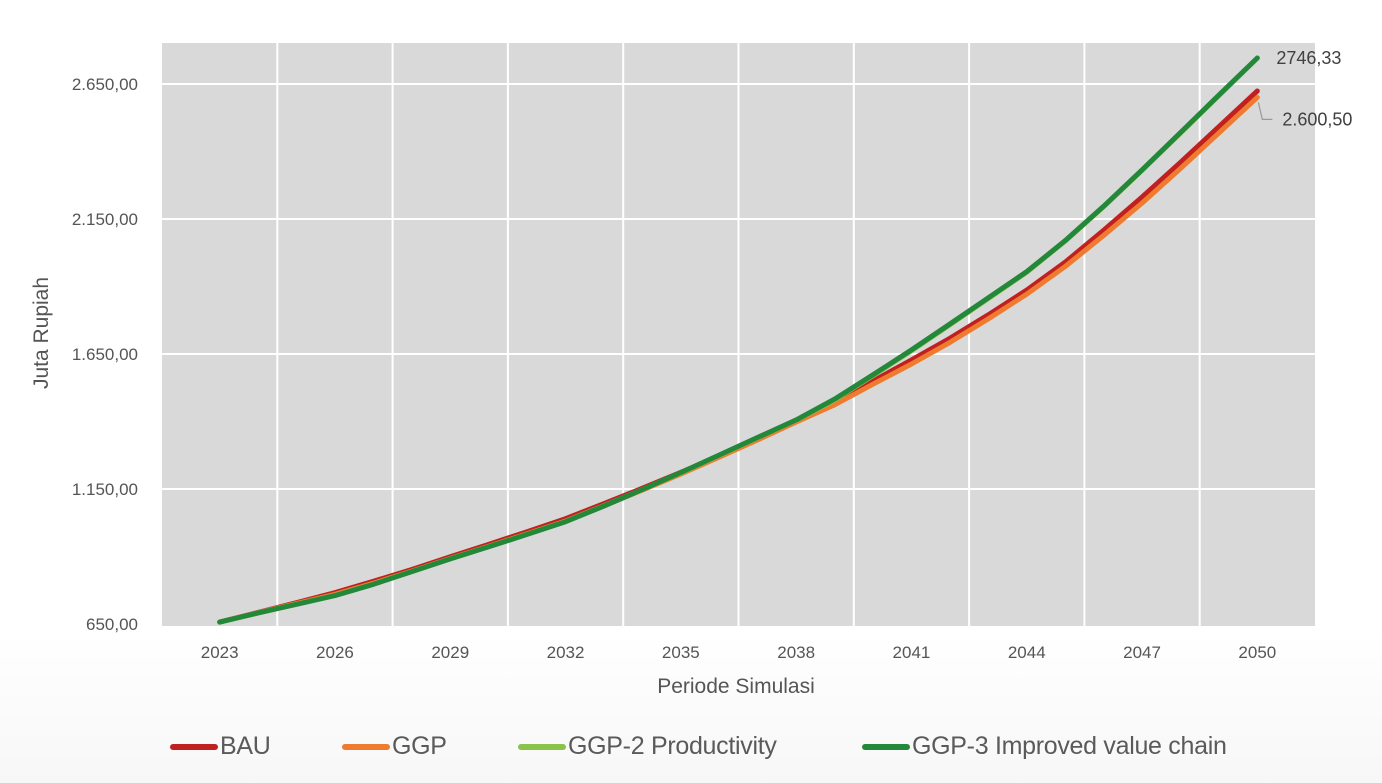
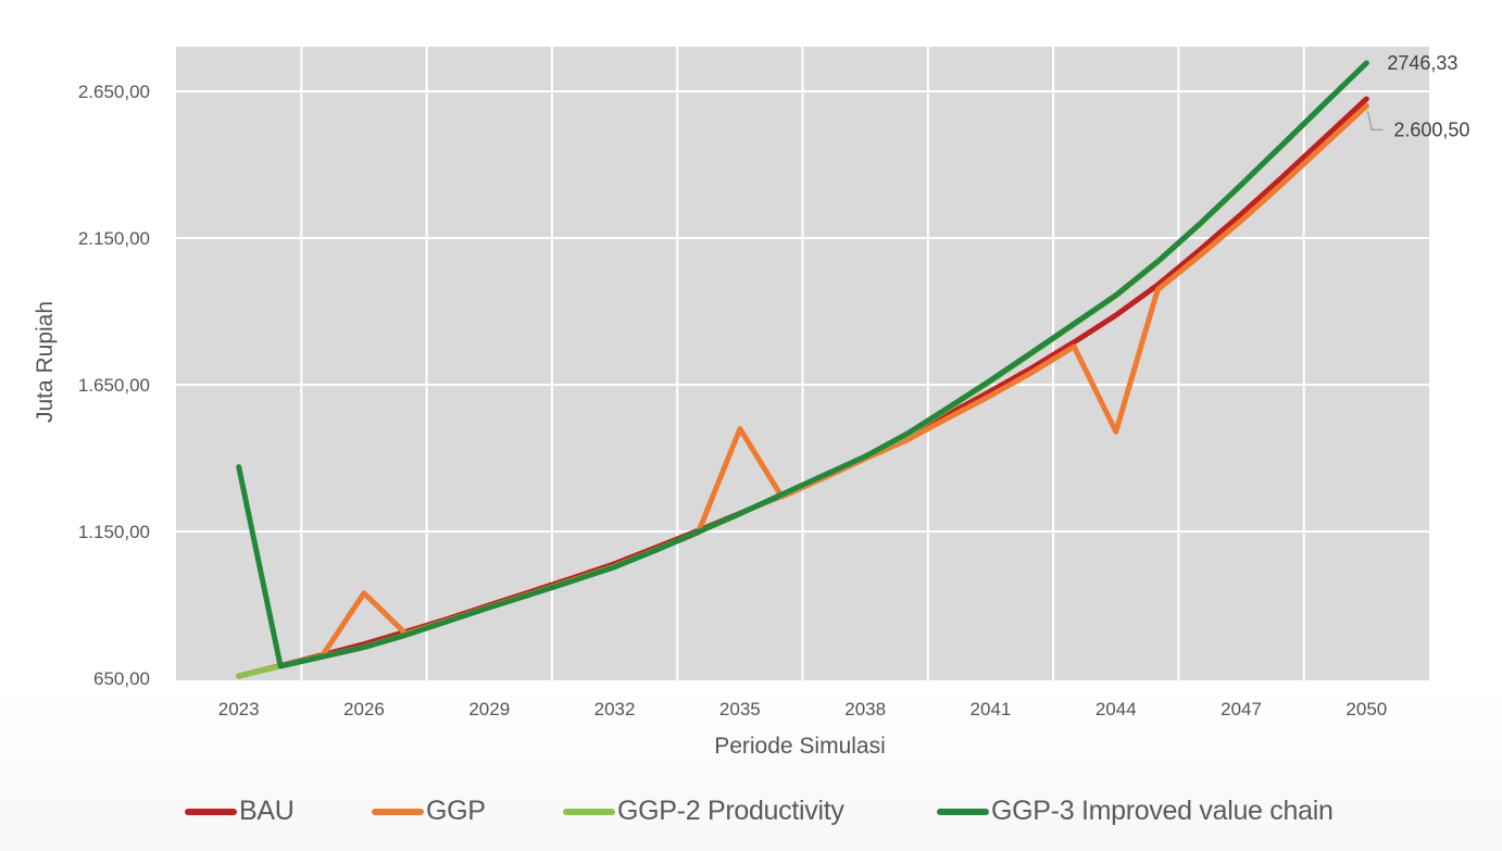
GGP-3 Improved value chain/2023: 660 -> 1370
GGP/2026: 760 -> 940
GGP/2035: 1210 -> 1500
GGP/2044: 1870 -> 1490
